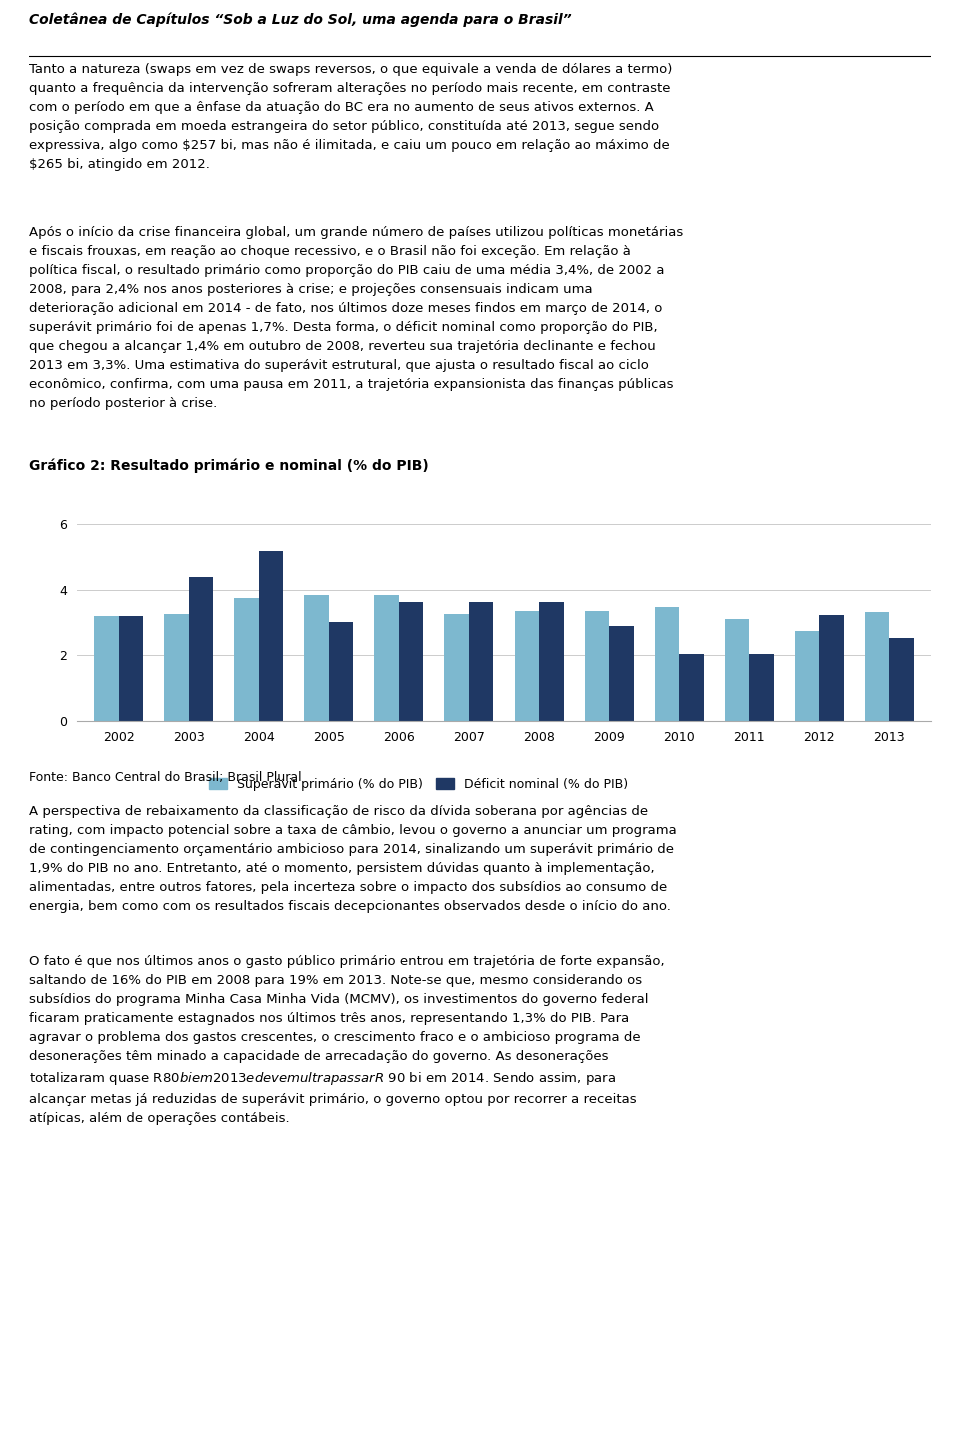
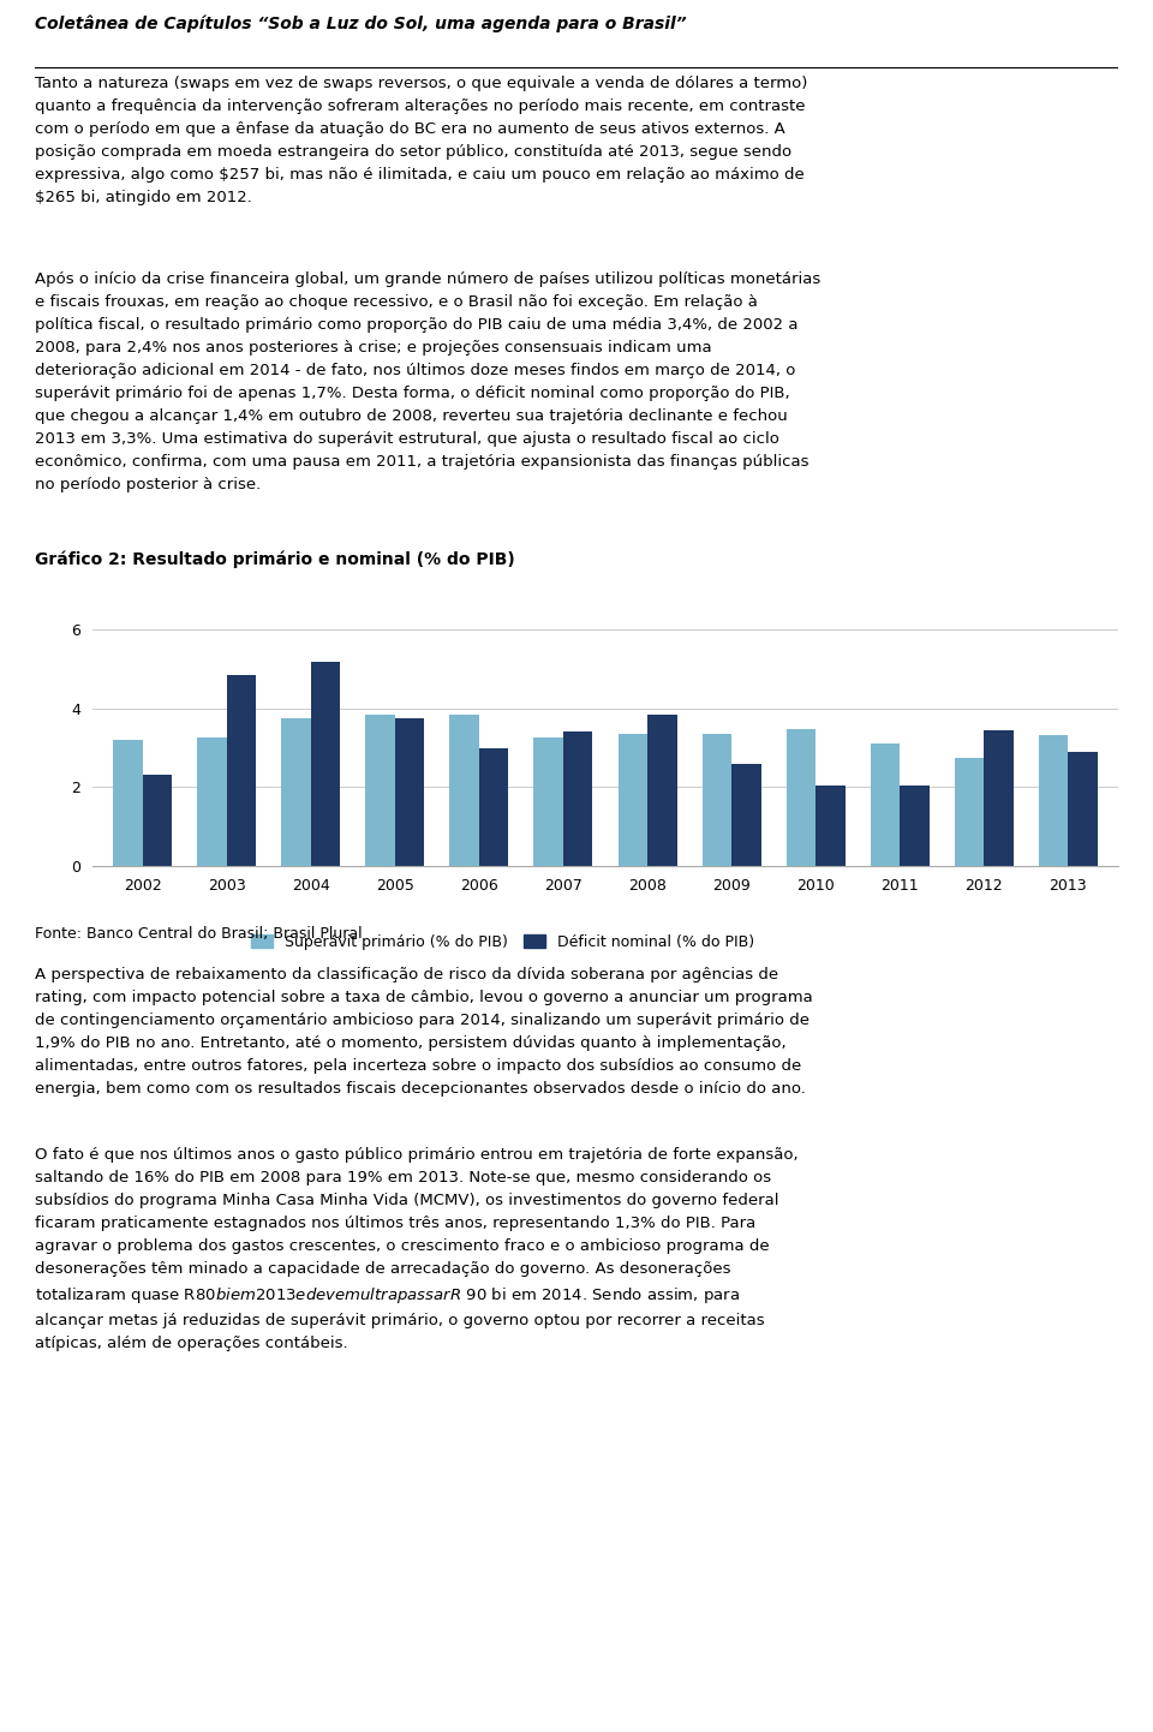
Déficit nominal (% do PIB)/2002: 3.19 -> 2.30
Déficit nominal (% do PIB)/2003: 4.40 -> 4.85
Déficit nominal (% do PIB)/2005: 3.02 -> 3.75
Déficit nominal (% do PIB)/2006: 3.62 -> 3.00
Déficit nominal (% do PIB)/2007: 3.63 -> 3.40
Déficit nominal (% do PIB)/2008: 3.63 -> 3.85
Déficit nominal (% do PIB)/2009: 2.88 -> 2.60
Déficit nominal (% do PIB)/2012: 3.22 -> 3.45
Déficit nominal (% do PIB)/2013: 2.53 -> 2.90
